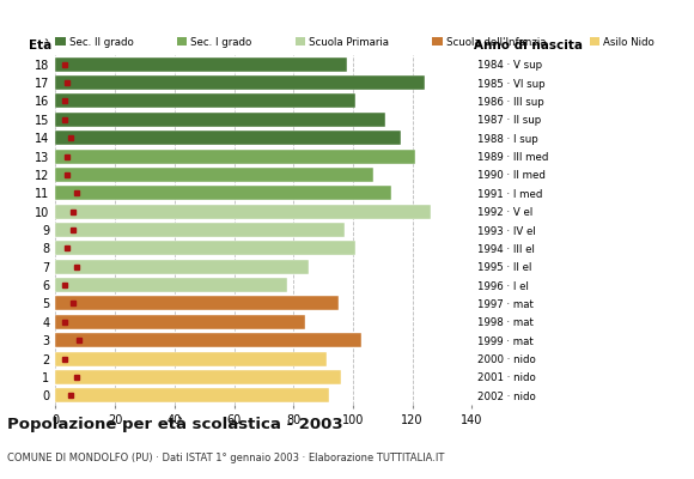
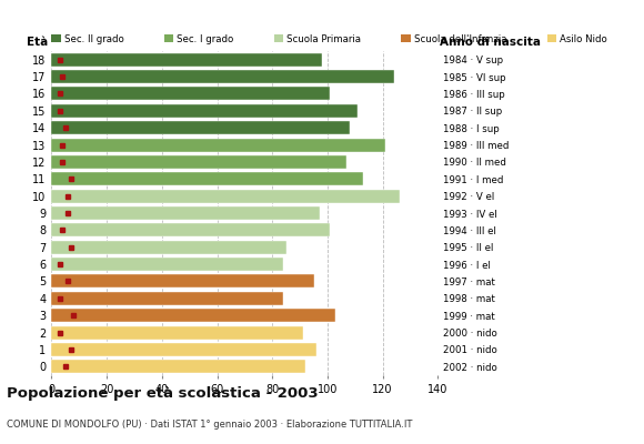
14: 116 -> 108
6: 78 -> 84
